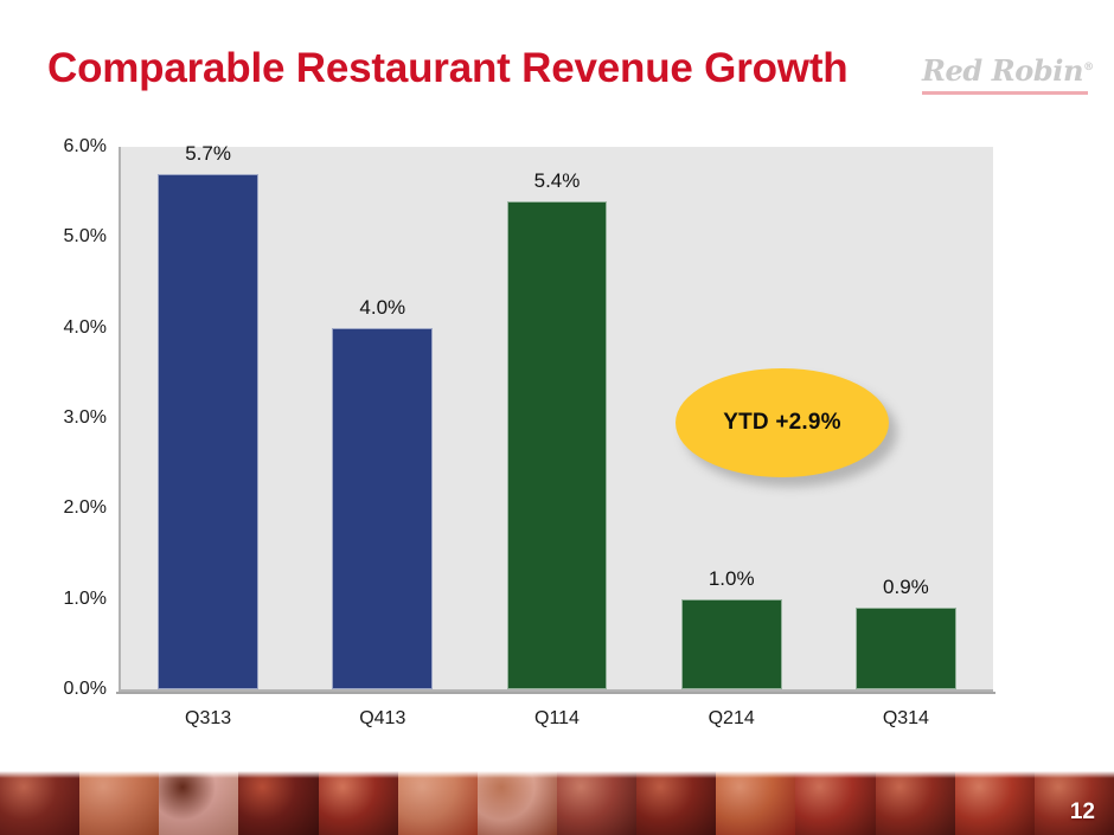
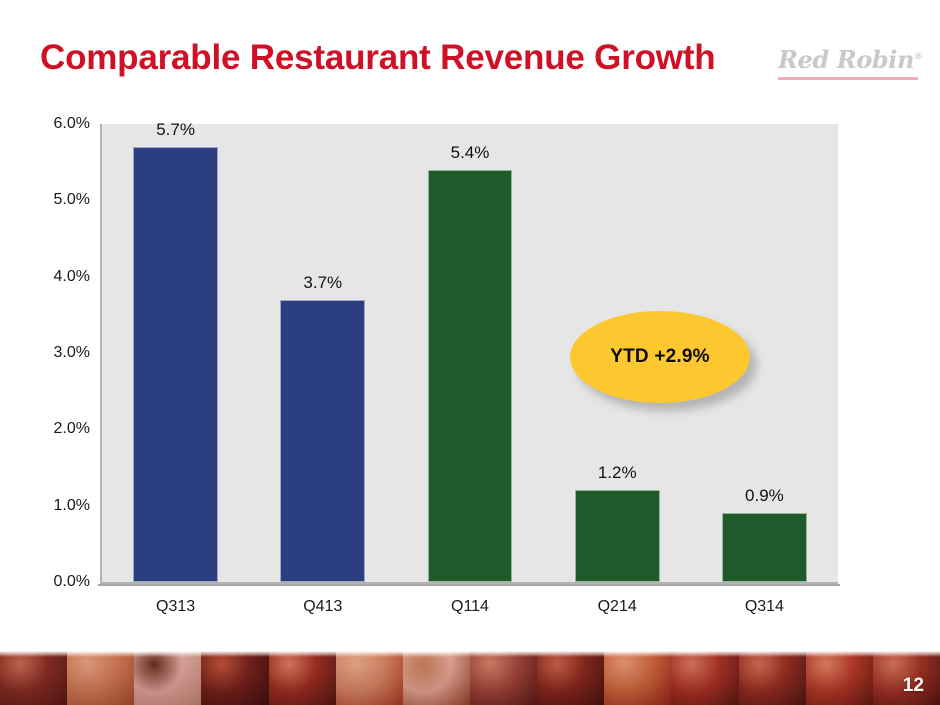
Q413: 4.0% -> 3.7%
Q214: 1.0% -> 1.2%
